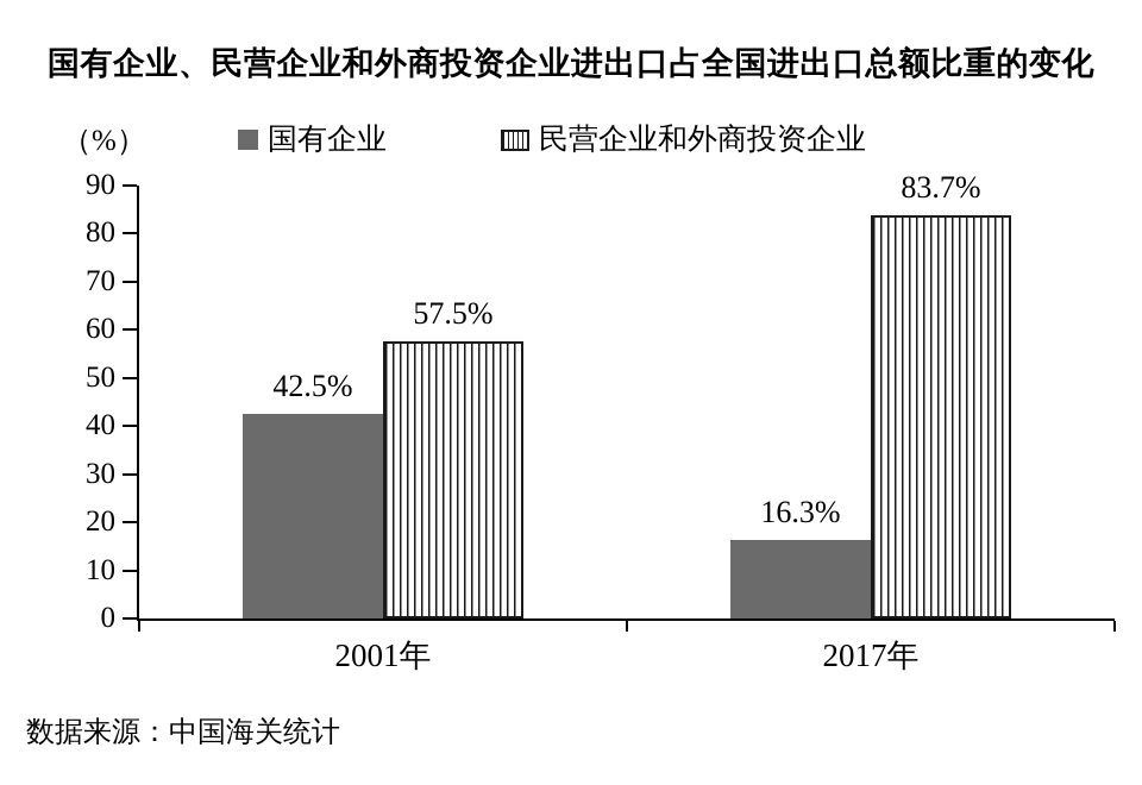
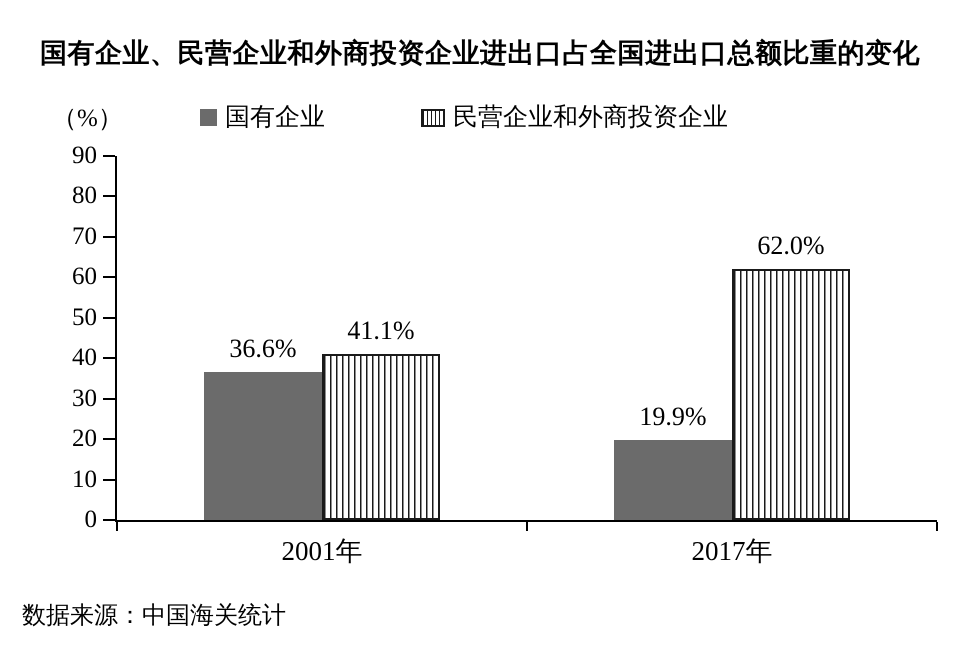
国有企业/2001年: 42.5% -> 36.6%
民营企业和外商投资企业/2001年: 57.5% -> 41.1%
国有企业/2017年: 16.3% -> 19.9%
民营企业和外商投资企业/2017年: 83.7% -> 62.0%
